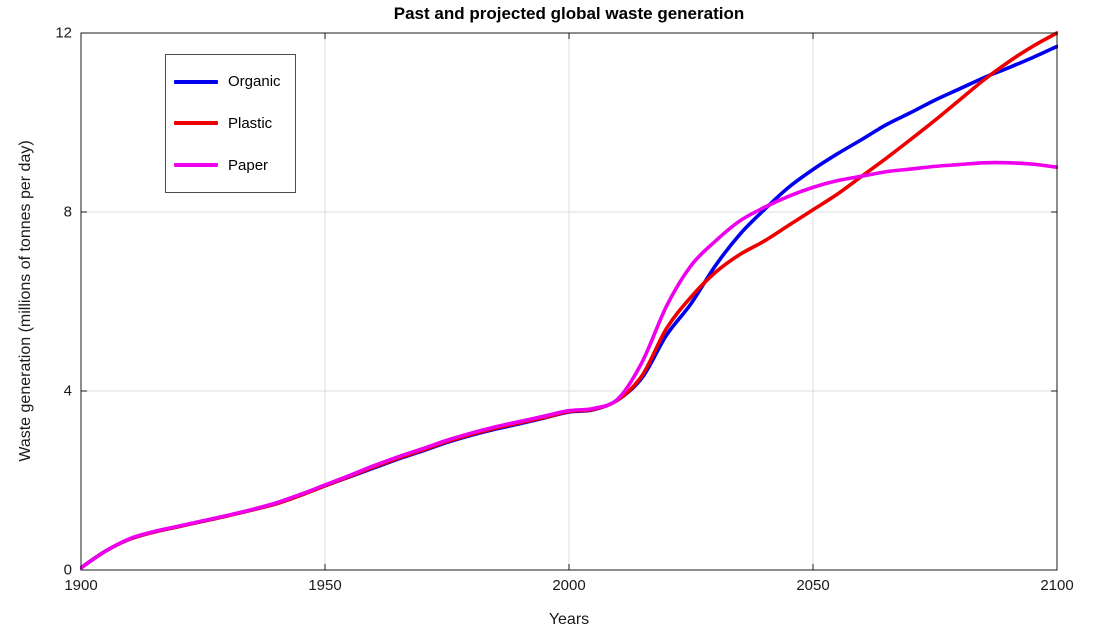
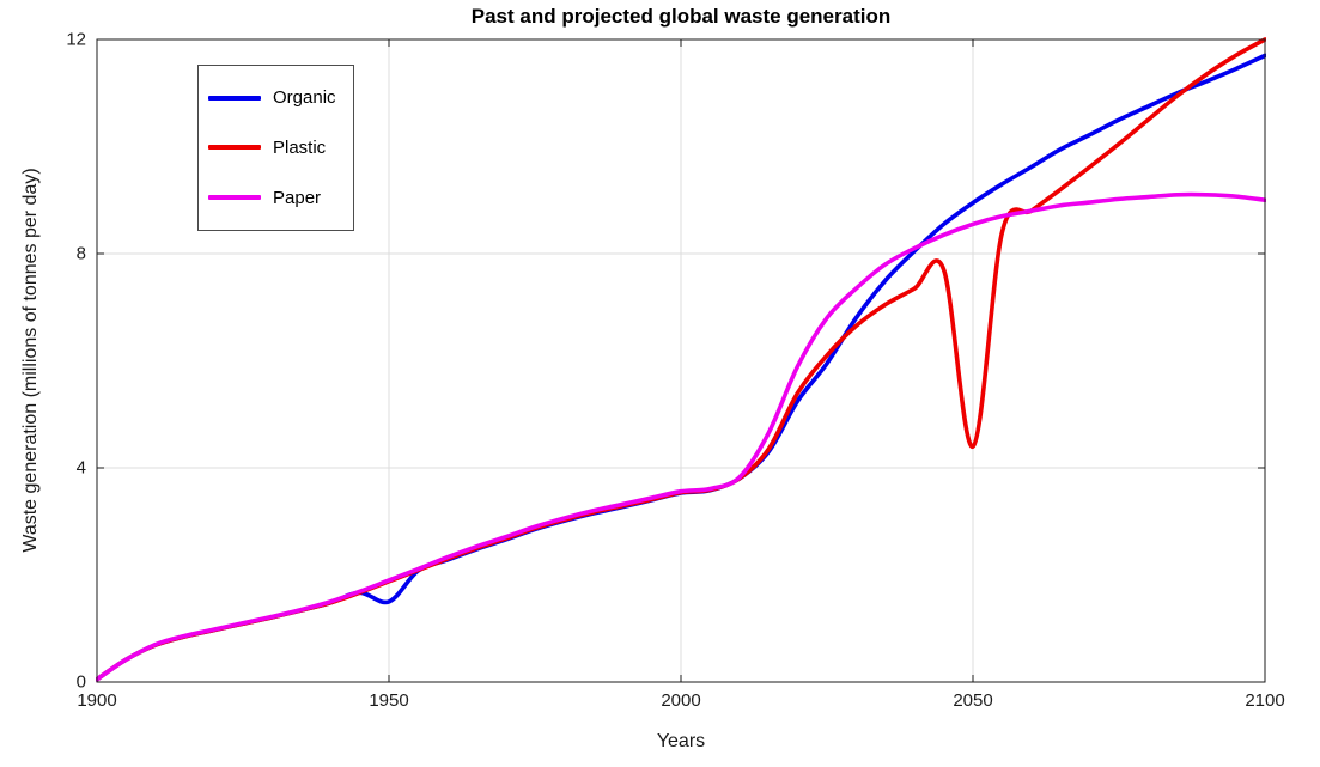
Organic/1950: 1.9 -> 1.5
Plastic/2050: 8.1 -> 4.4
